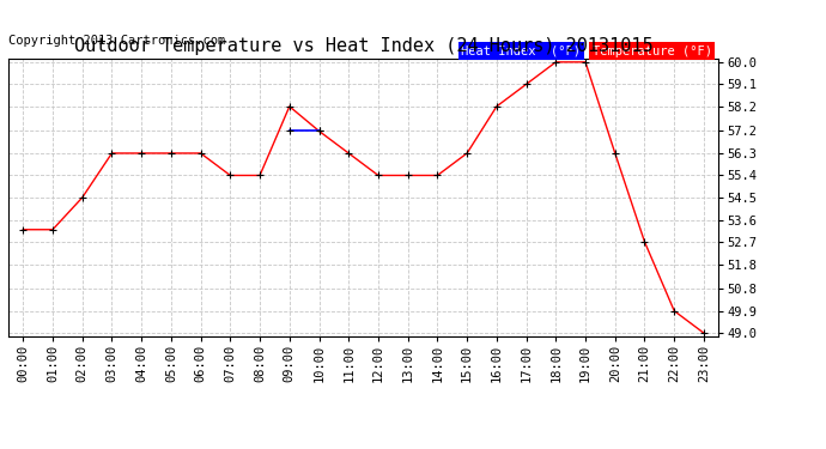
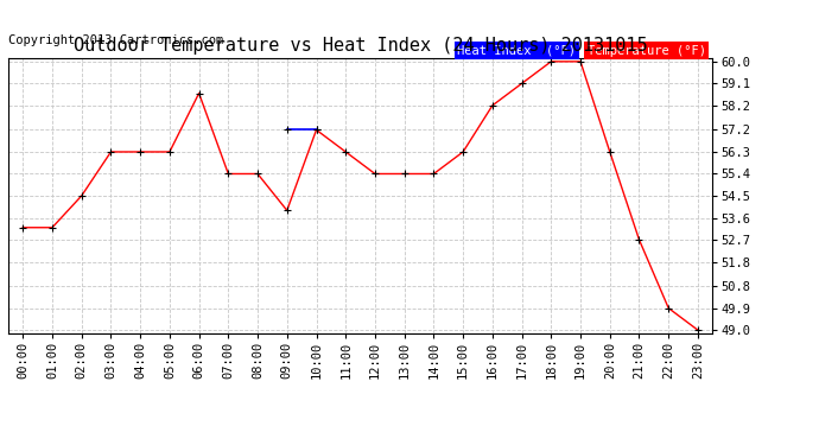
06:00: 56.3 -> 58.7
09:00: 58.2 -> 53.9
